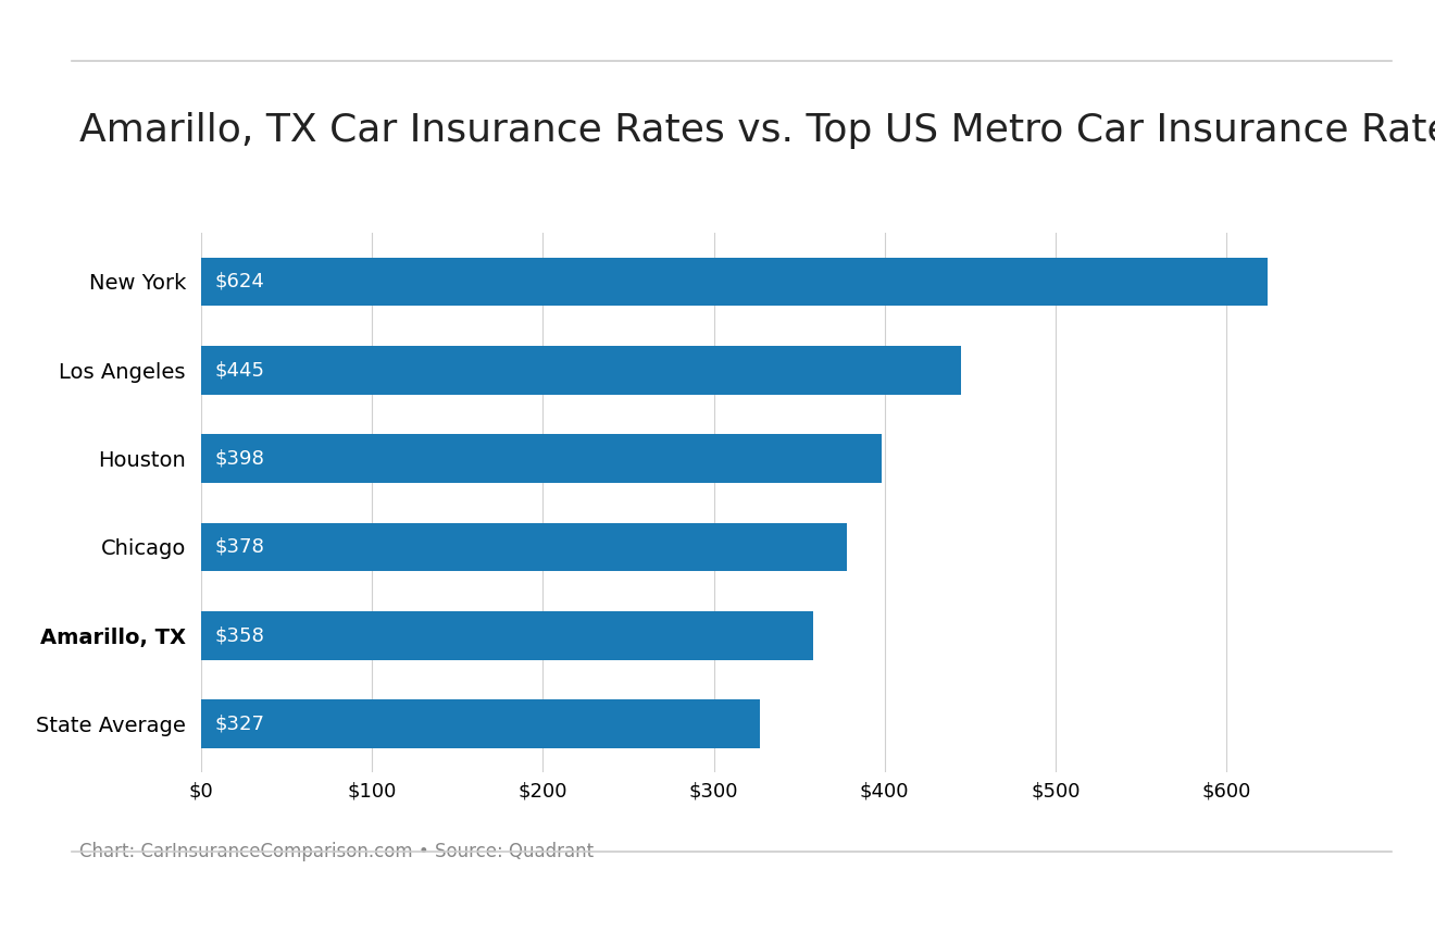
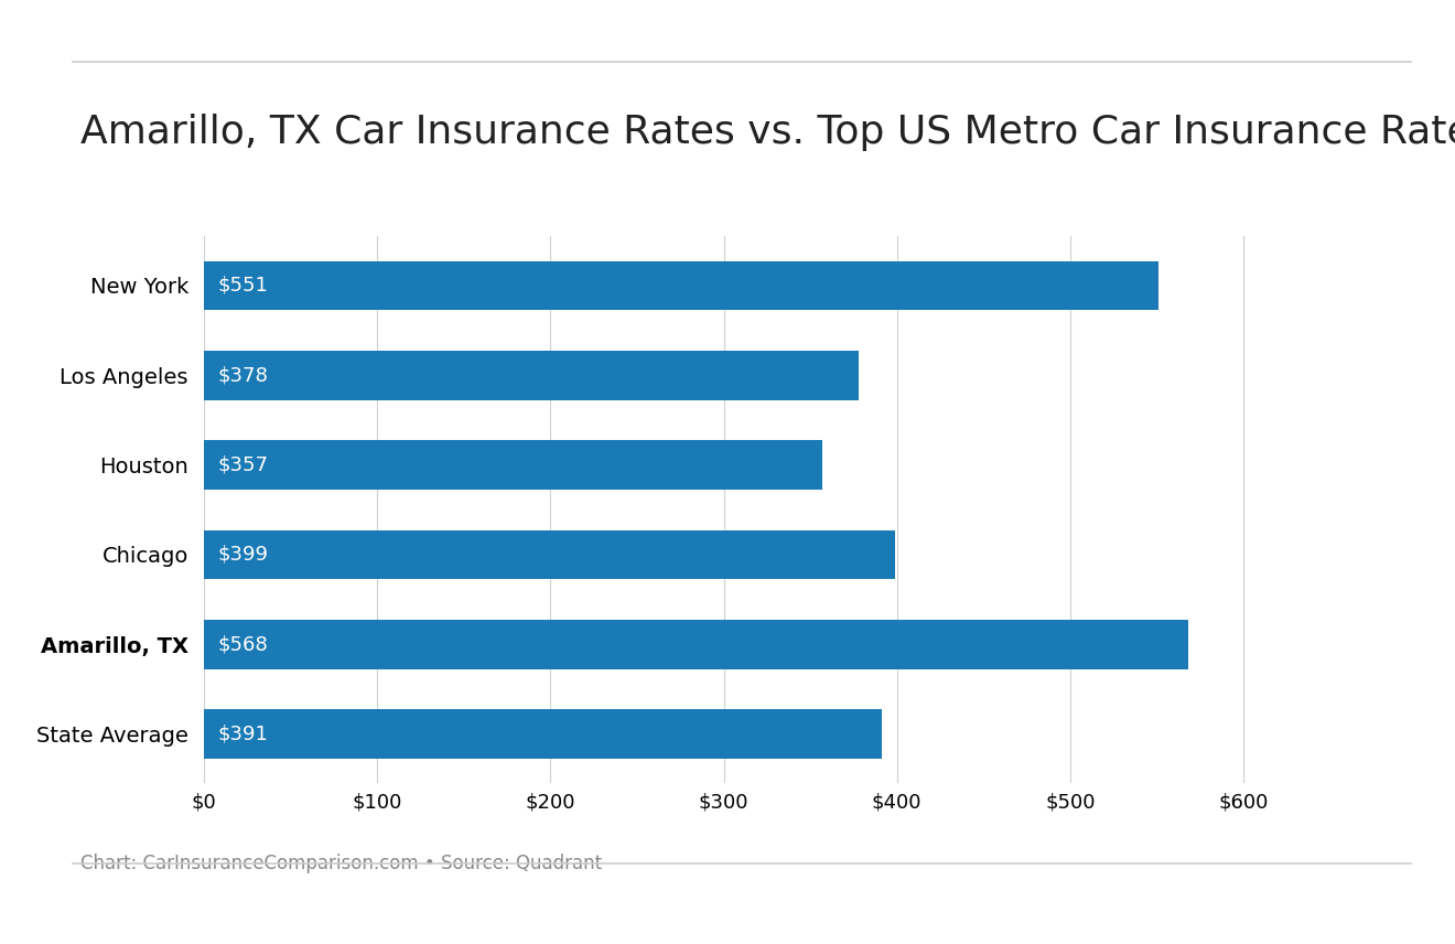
New York: $624 -> $551
Los Angeles: $445 -> $378
Houston: $398 -> $357
Chicago: $378 -> $399
Amarillo, TX: $358 -> $568
State Average: $327 -> $391
